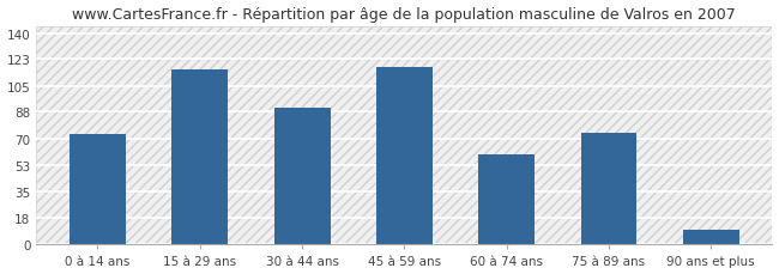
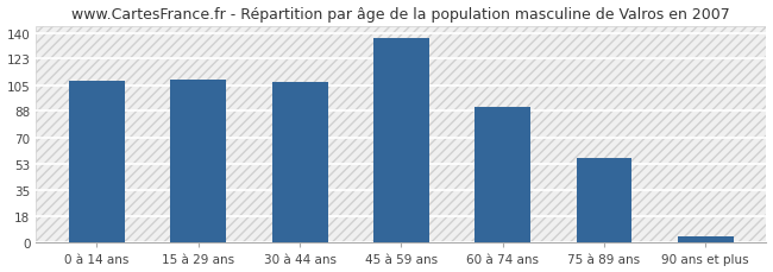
0 à 14 ans: 73 -> 108
15 à 29 ans: 116 -> 109
30 à 44 ans: 91 -> 107
45 à 59 ans: 118 -> 137
60 à 74 ans: 60 -> 91
75 à 89 ans: 74 -> 57
90 ans et plus: 10 -> 4
